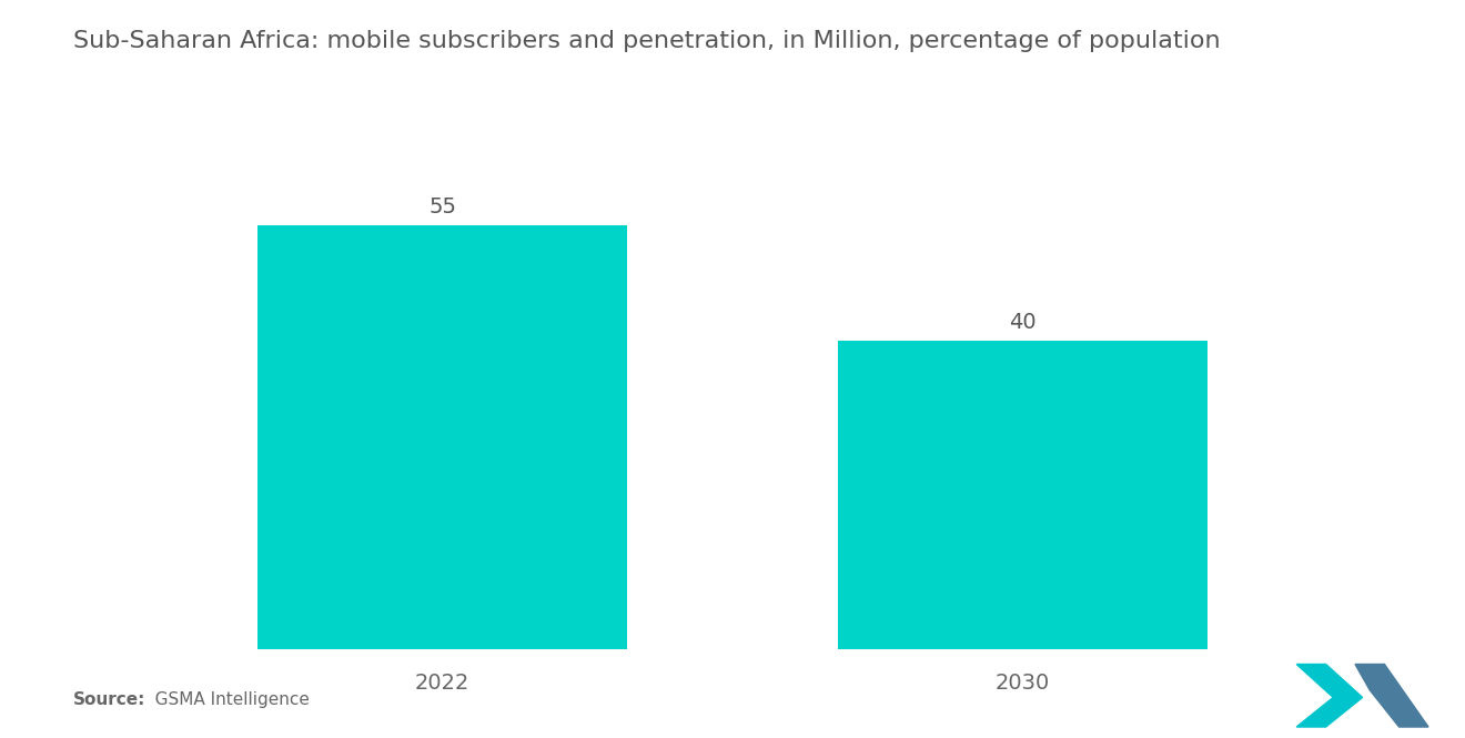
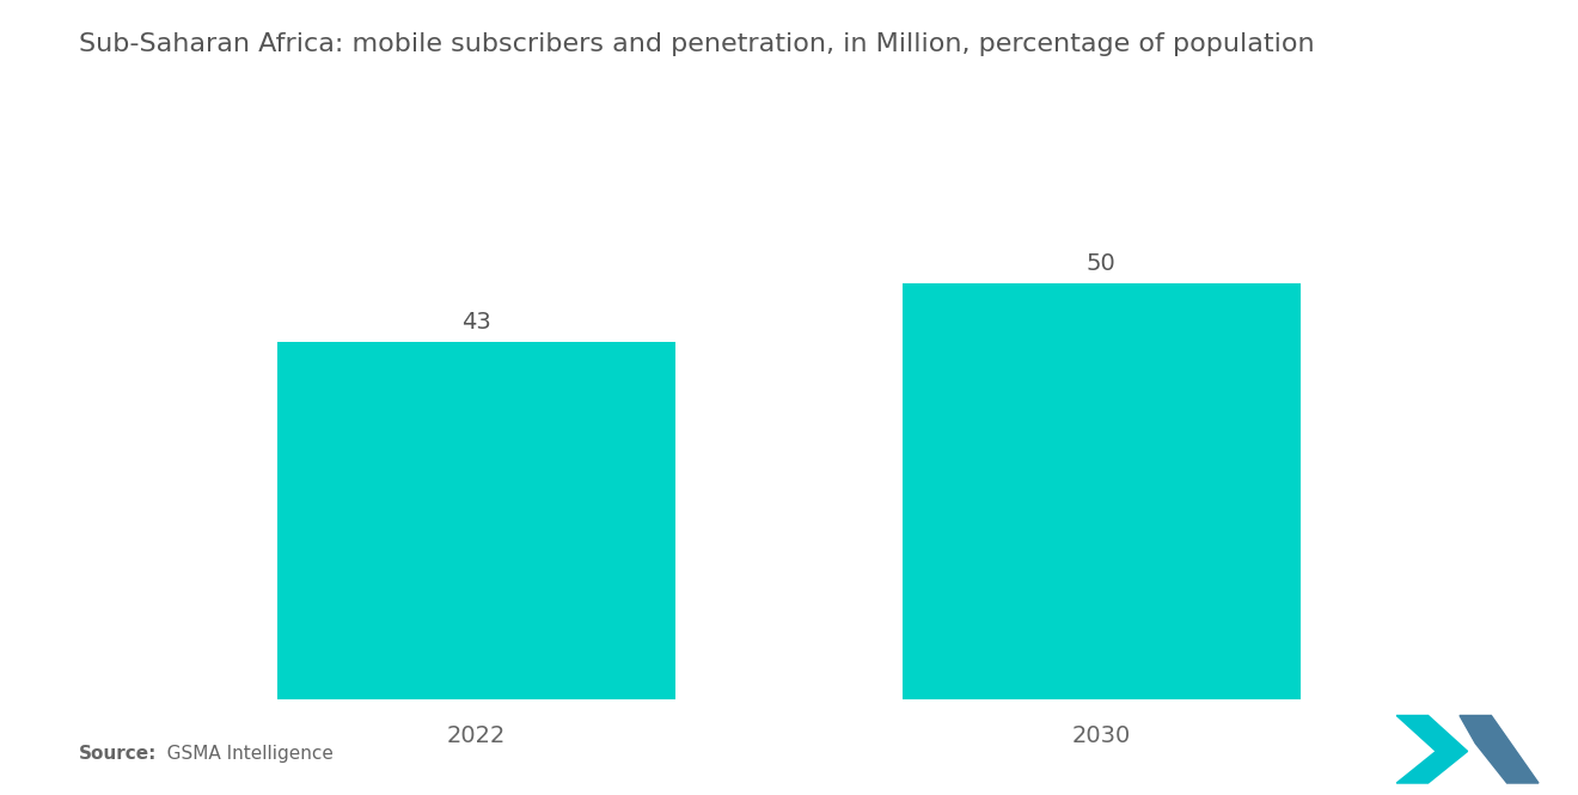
2022: 55 -> 43
2030: 40 -> 50
